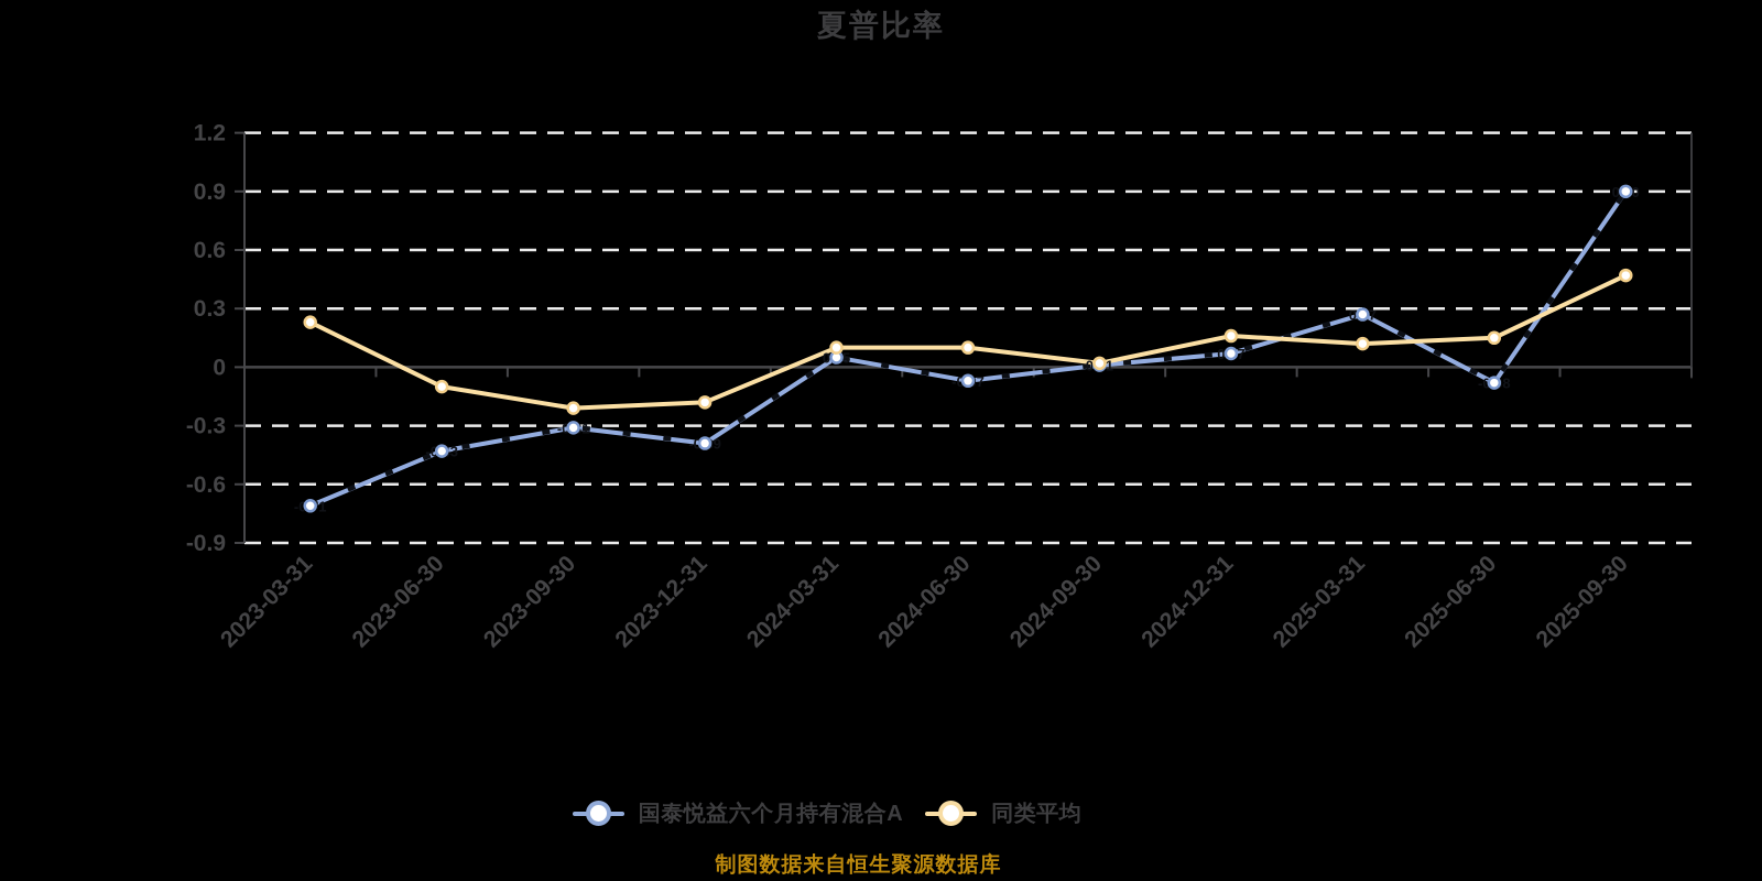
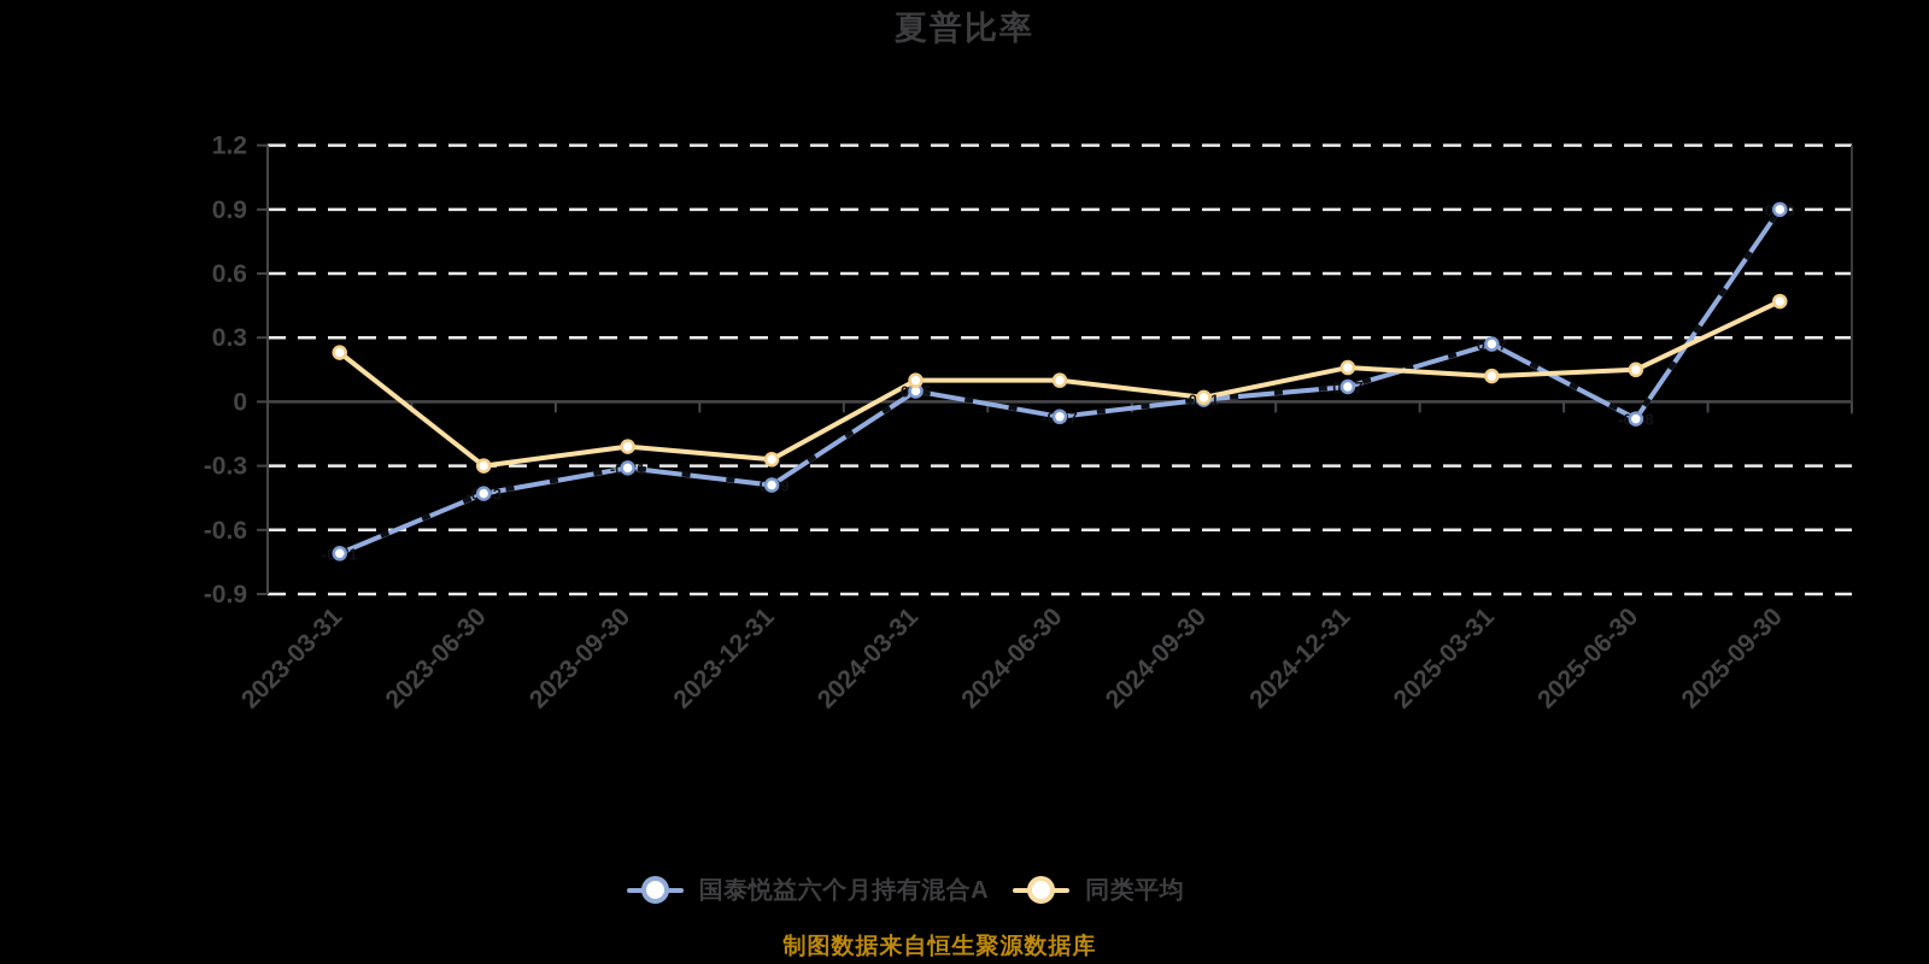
同类平均/2023-06-30: -0.10 -> -0.30
同类平均/2023-12-31: -0.18 -> -0.27
